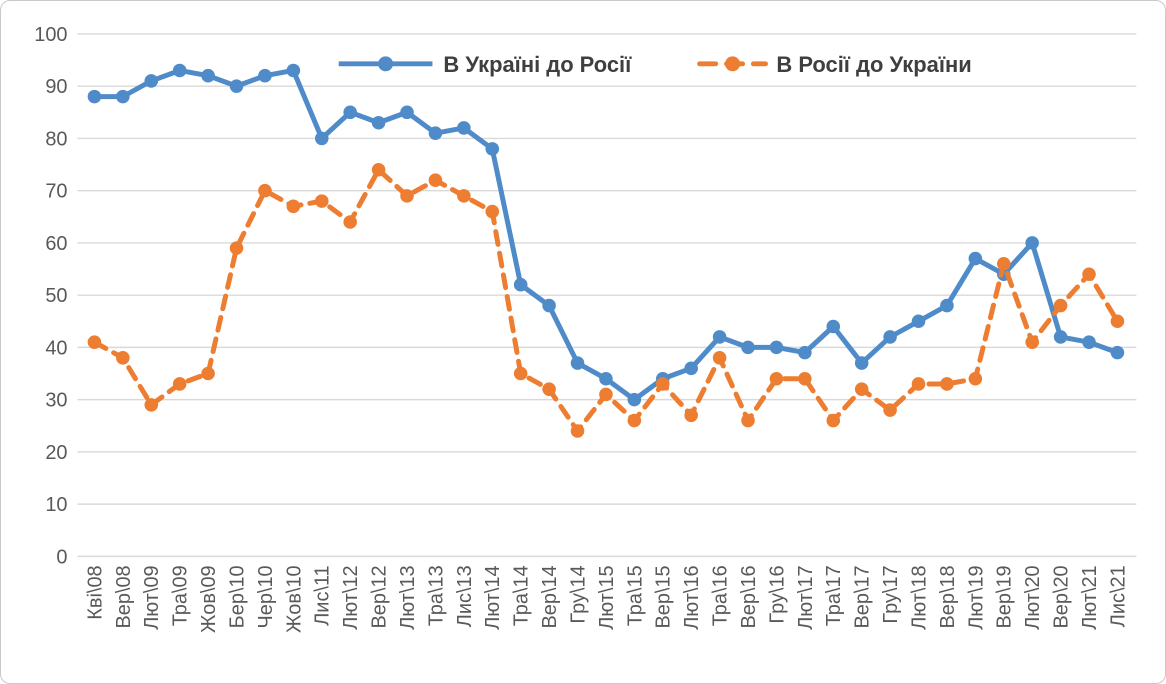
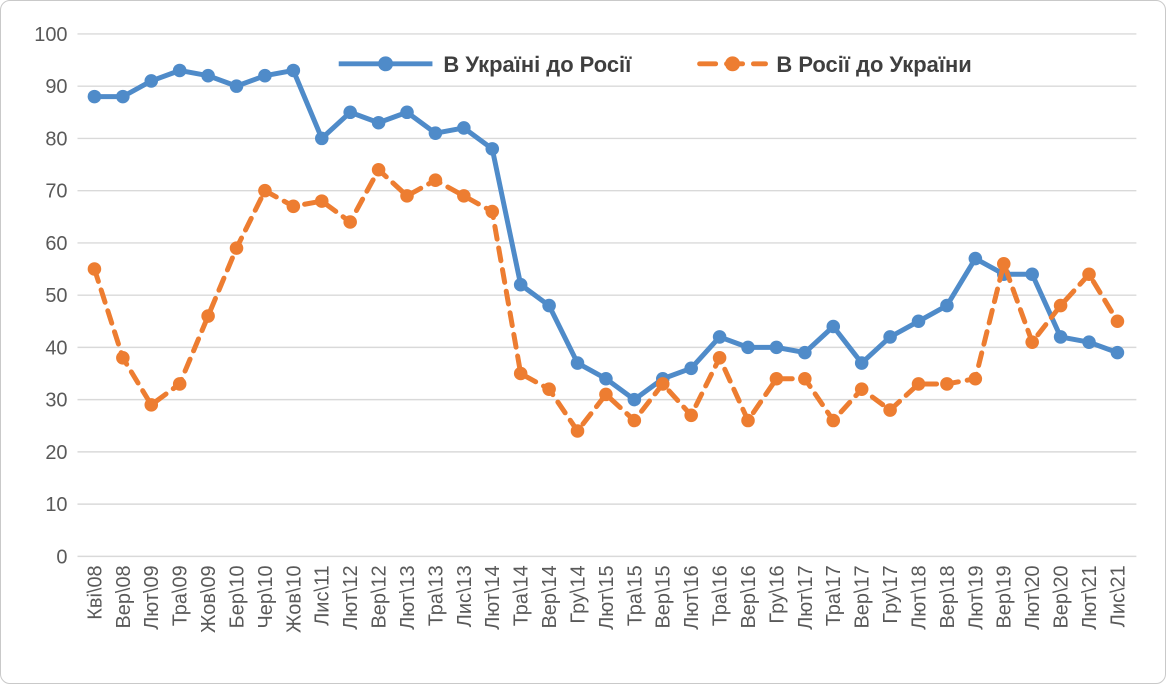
В Росії до України/Кві\08: 41 -> 55
В Росії до України/Жов\09: 35 -> 46
В Україні до Росії/Лют\20: 60 -> 54
